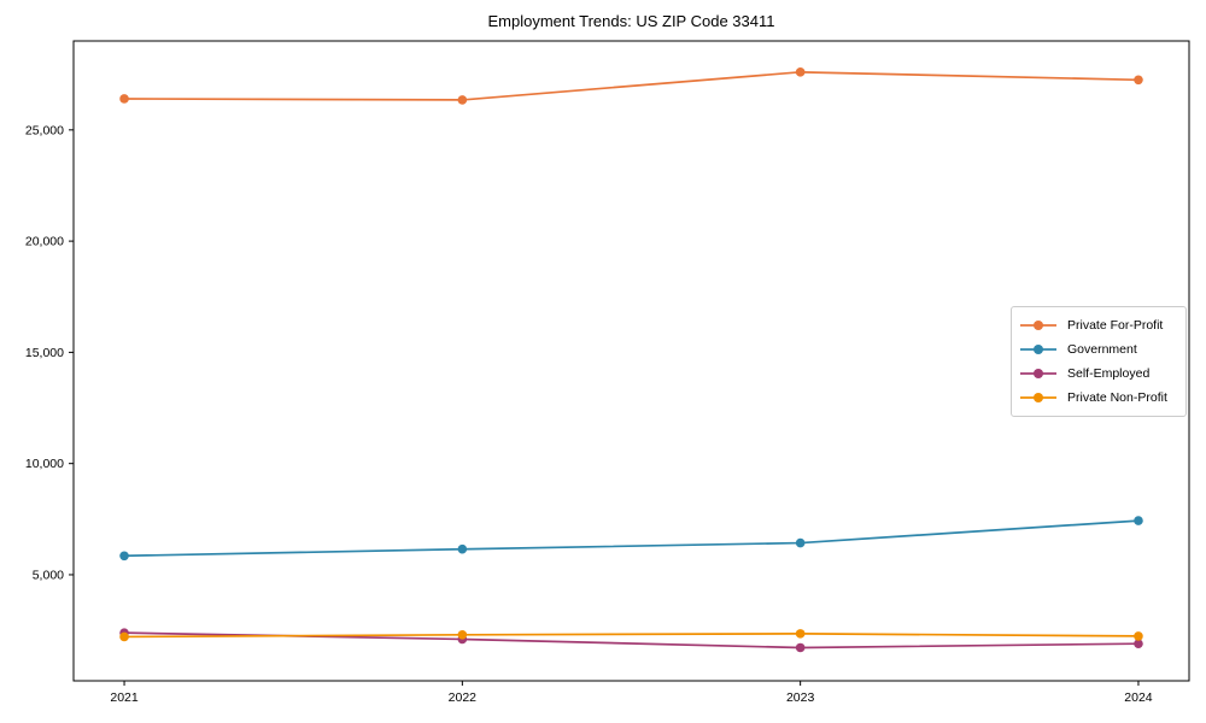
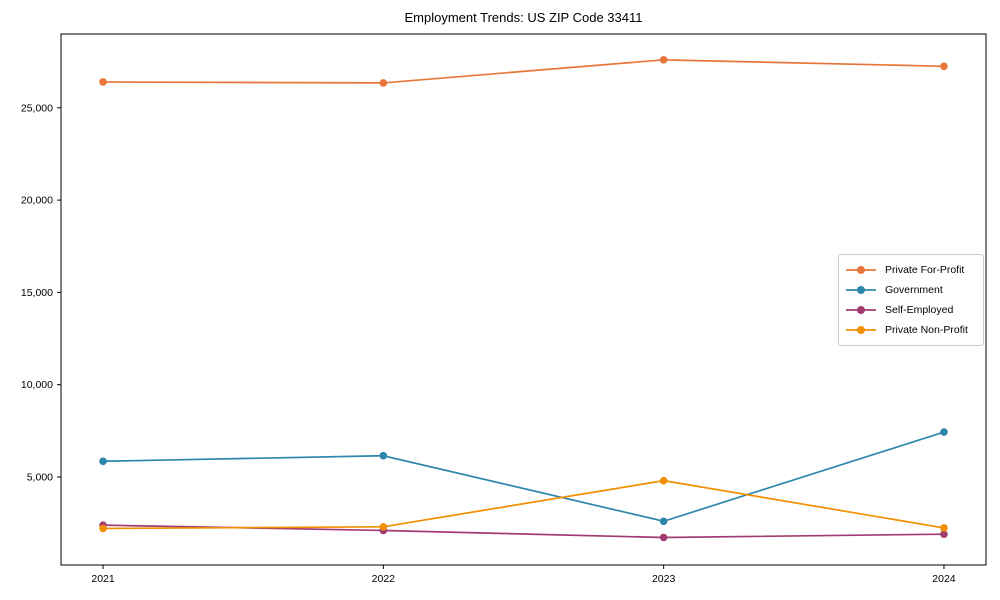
Government/2023: 6400 -> 2600
Private Non-Profit/2023: 2400 -> 4800
